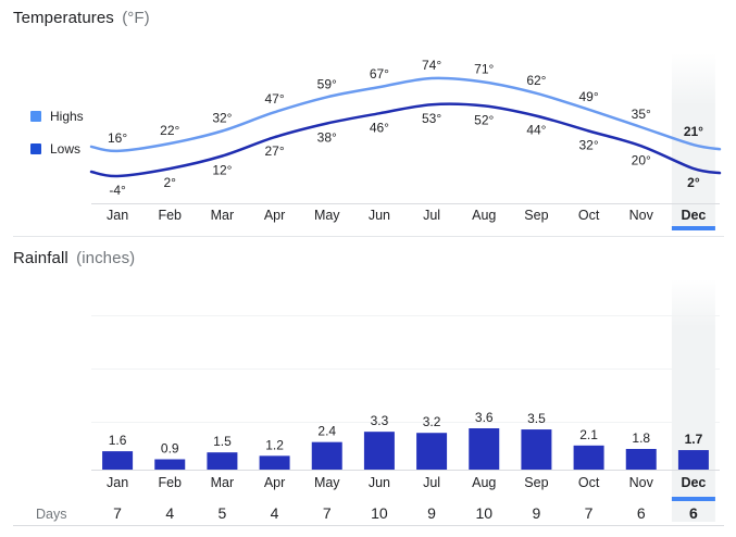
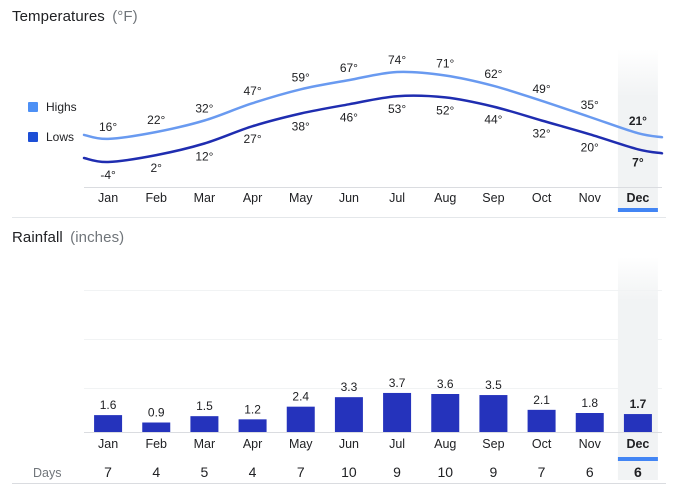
Temperatures (°F)/Lows/Dec: 2° -> 7°
Rainfall (inches)/Jul: 3.2 -> 3.7
